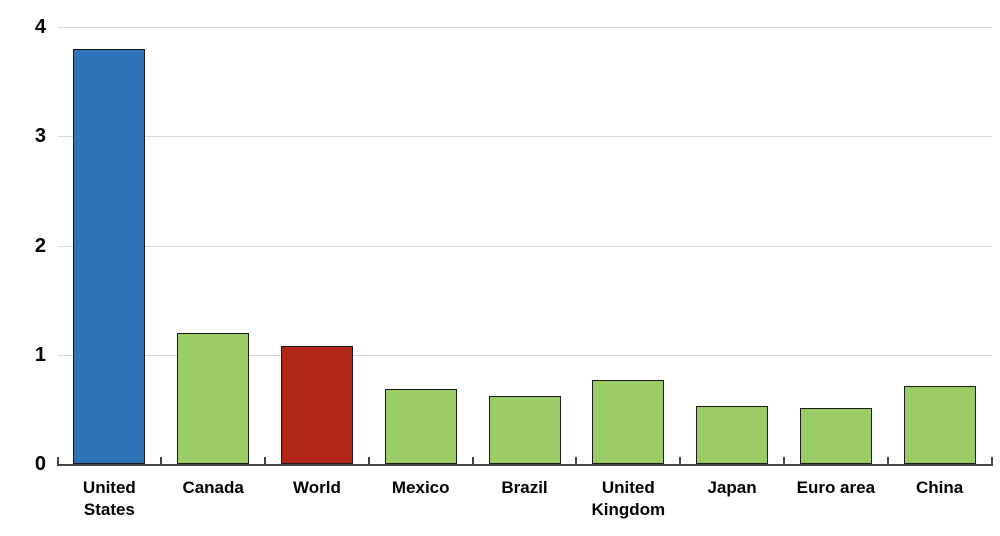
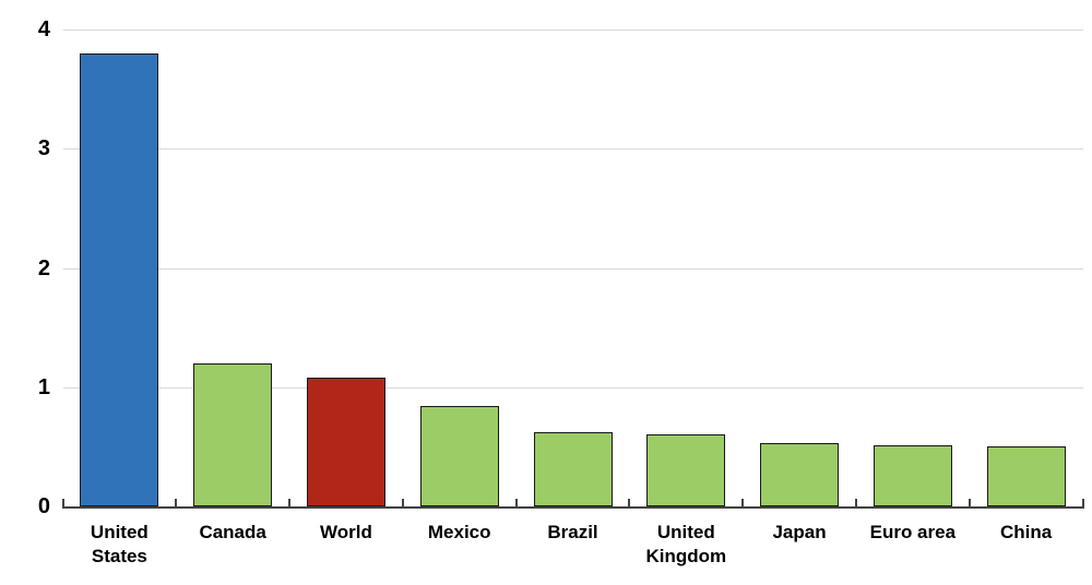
Mexico: 0.69 -> 0.84
United Kingdom: 0.77 -> 0.60
China: 0.71 -> 0.50
